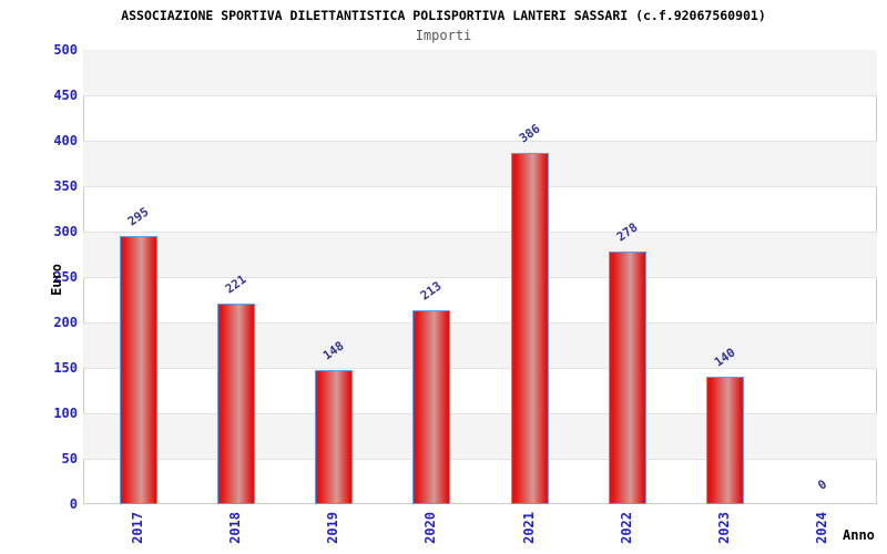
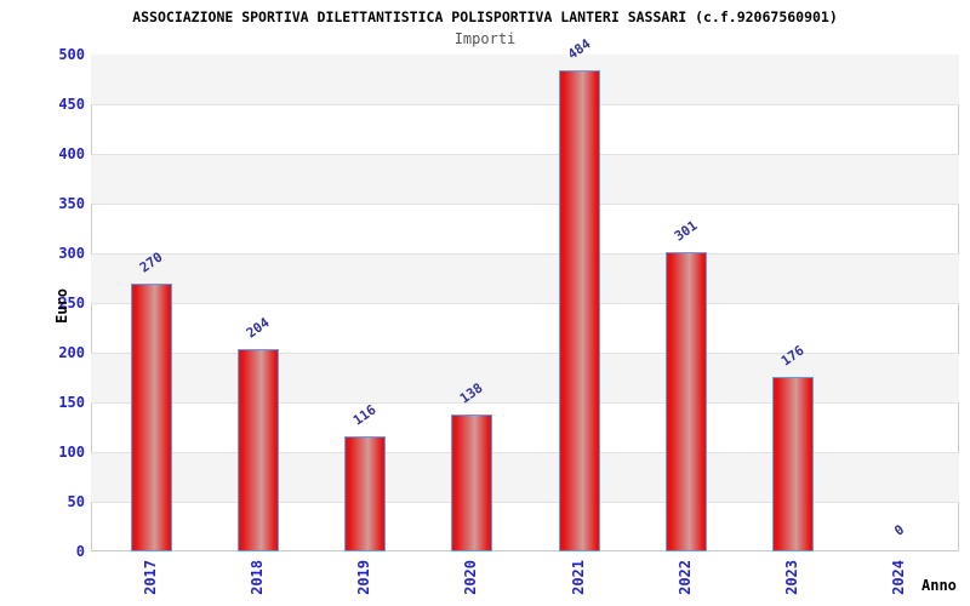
2017: 295 -> 270
2018: 221 -> 204
2019: 148 -> 116
2020: 213 -> 138
2021: 386 -> 484
2022: 278 -> 301
2023: 140 -> 176
